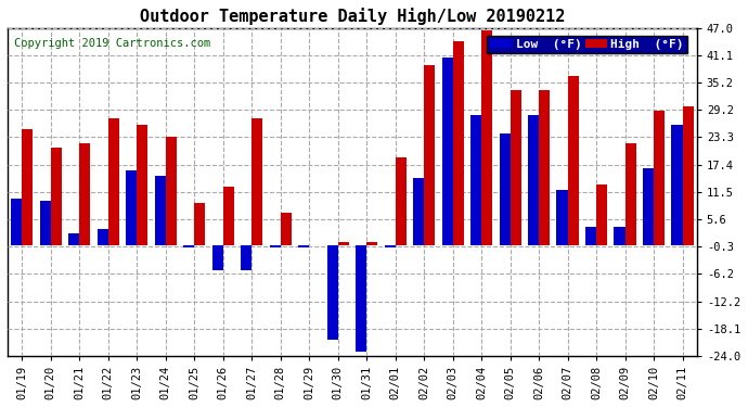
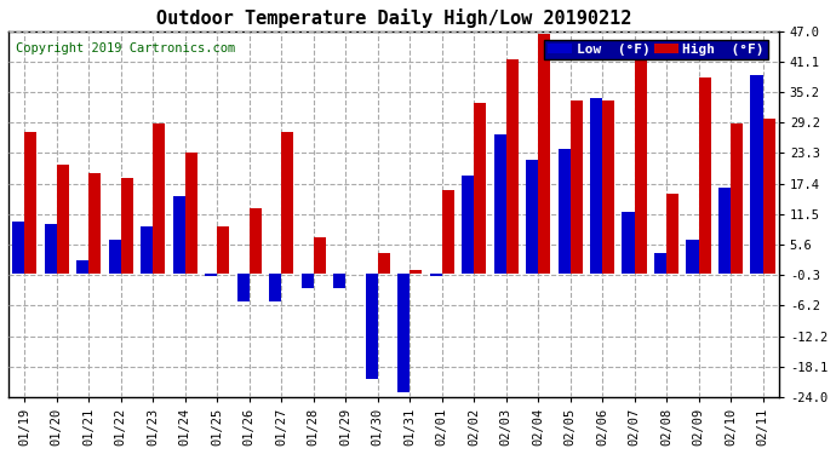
High (°F)/01/19: 25.0 -> 27.5
High (°F)/01/21: 22.0 -> 19.5
Low (°F)/01/22: 3.5 -> 6.5
High (°F)/01/22: 27.5 -> 18.5
Low (°F)/01/23: 16.0 -> 9.0
High (°F)/01/23: 26.0 -> 29.0
Low (°F)/01/28: -0.5 -> -3.0
Low (°F)/01/29: -0.5 -> -3.0
High (°F)/01/30: 0.5 -> 4.0
High (°F)/02/01: 19.0 -> 16.0
Low (°F)/02/02: 14.5 -> 19.0
High (°F)/02/02: 39.0 -> 33.0
Low (°F)/02/03: 40.5 -> 27.0
High (°F)/02/03: 44.0 -> 41.5
Low (°F)/02/04: 28.0 -> 22.0
Low (°F)/02/06: 28.0 -> 34.0
High (°F)/02/07: 36.5 -> 41.5
High (°F)/02/08: 13.0 -> 15.5
Low (°F)/02/09: 4.0 -> 6.5
High (°F)/02/09: 22.0 -> 38.0
Low (°F)/02/11: 26.0 -> 38.5
